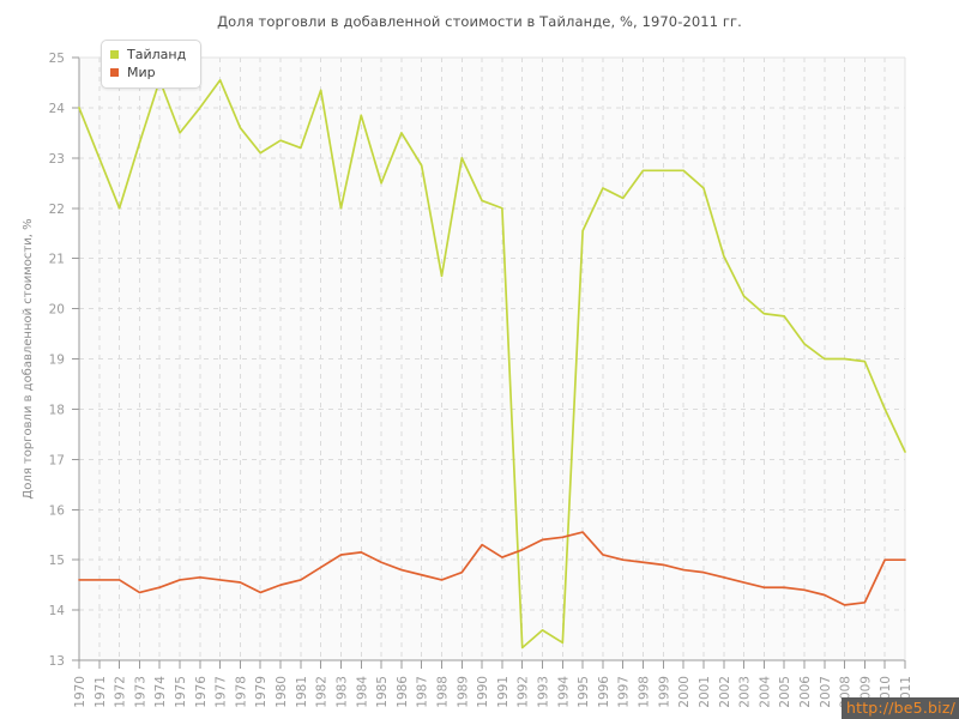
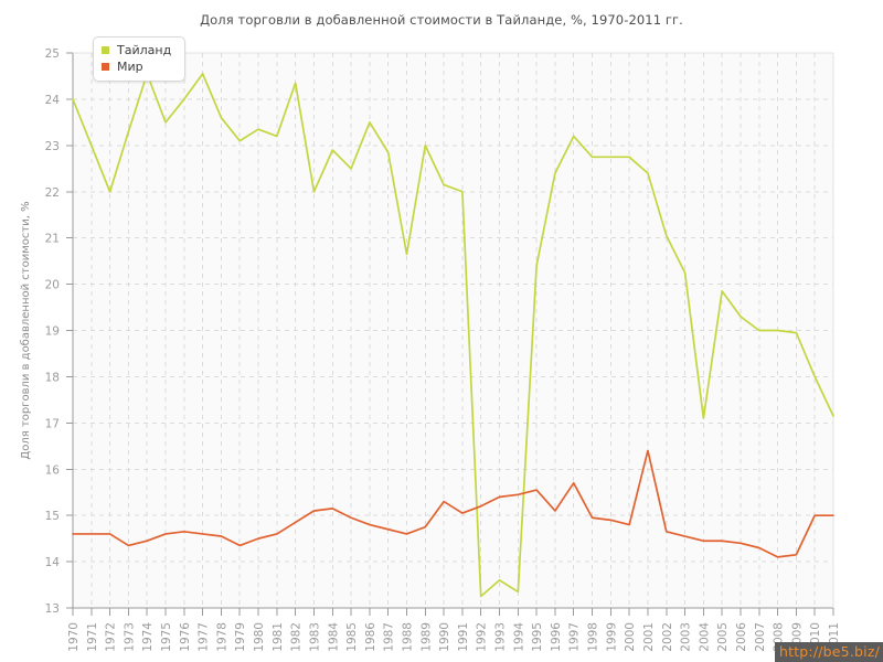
Тайланд/1984: 23.9 -> 22.9
Тайланд/1995: 21.6 -> 20.4
Тайланд/1997: 22.2 -> 23.2
Мир/1997: 15.0 -> 15.7
Мир/2001: 14.8 -> 16.4
Тайланд/2004: 19.9 -> 17.1
